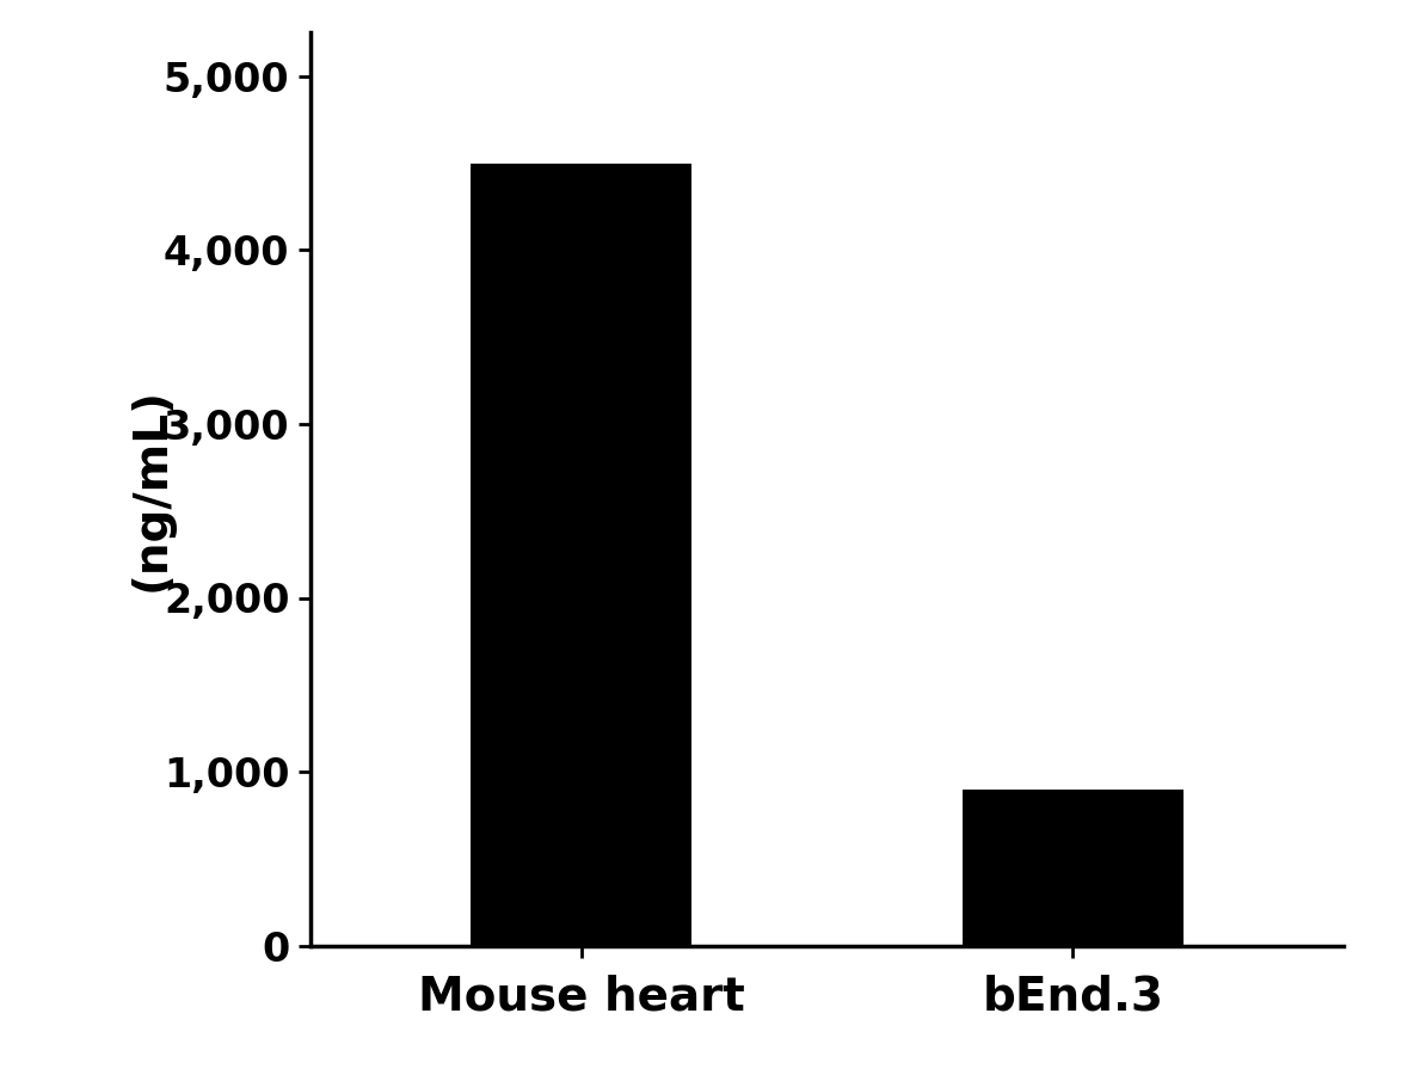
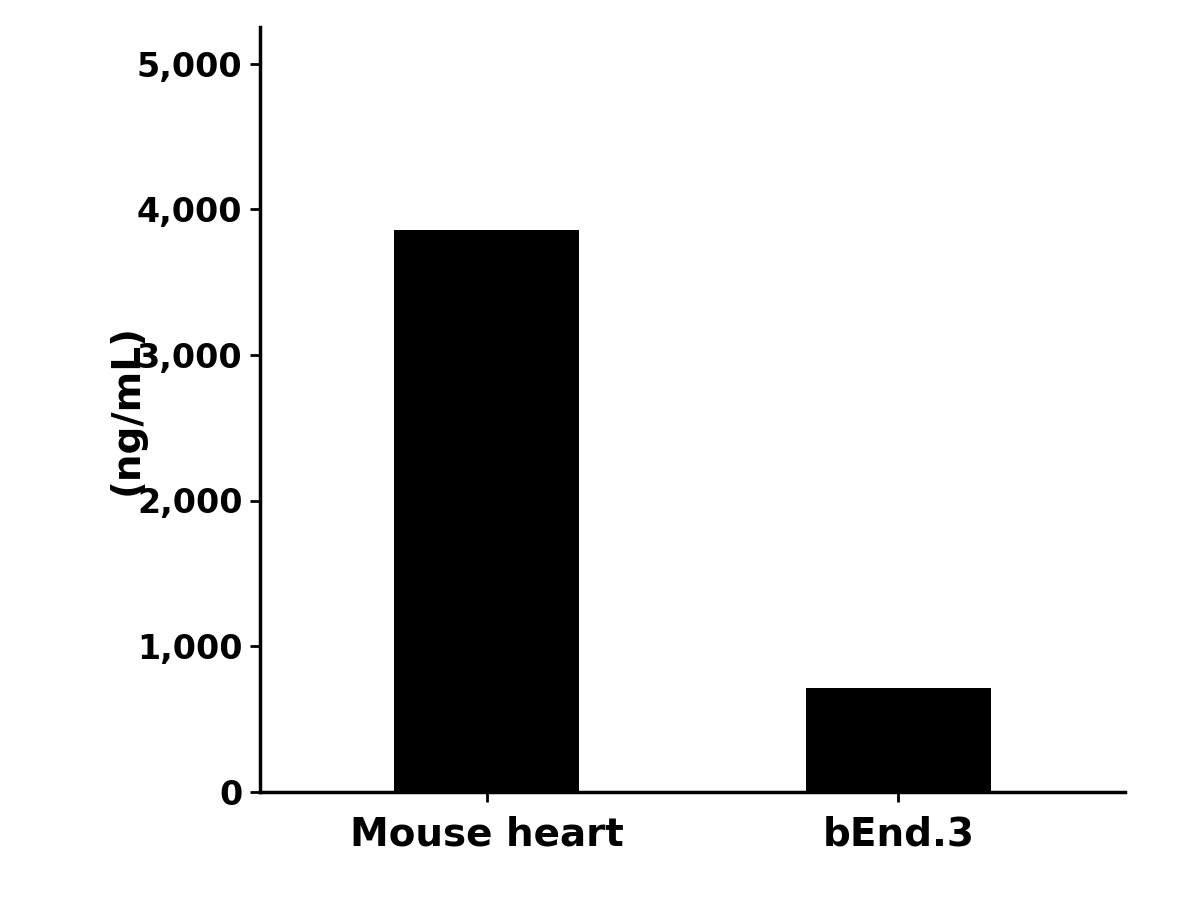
Mouse heart: 4,500 -> 3,860
bEnd.3: 900 -> 710
